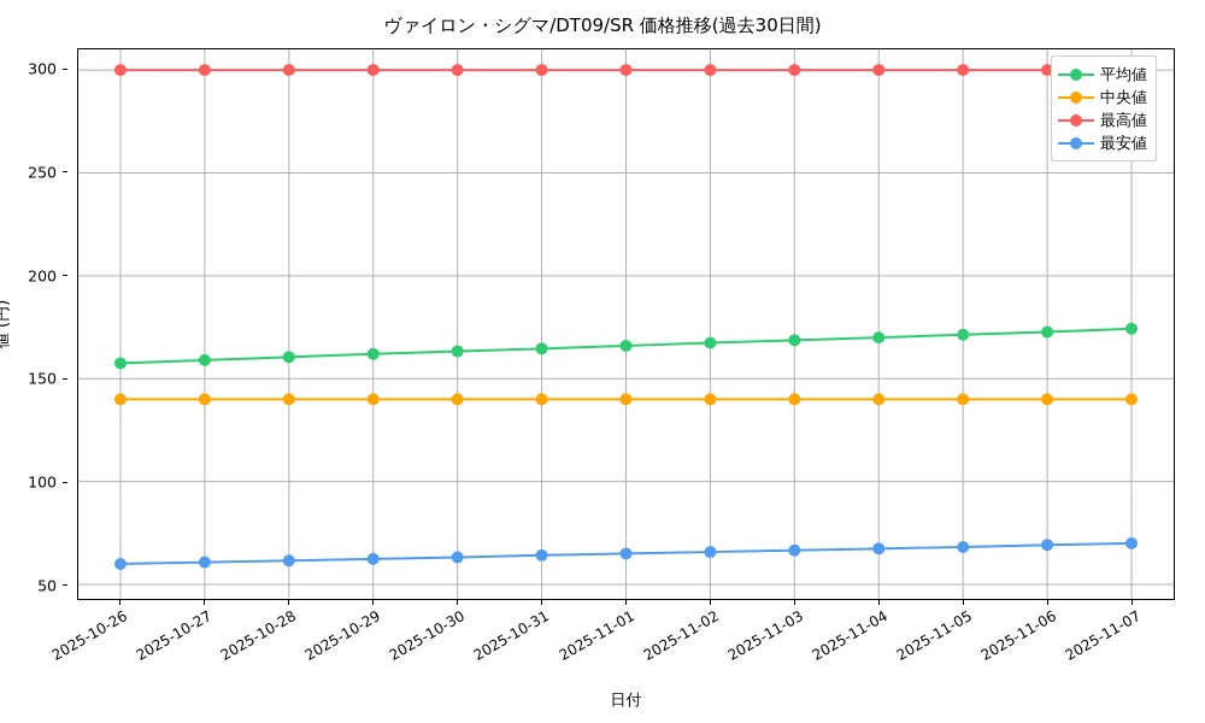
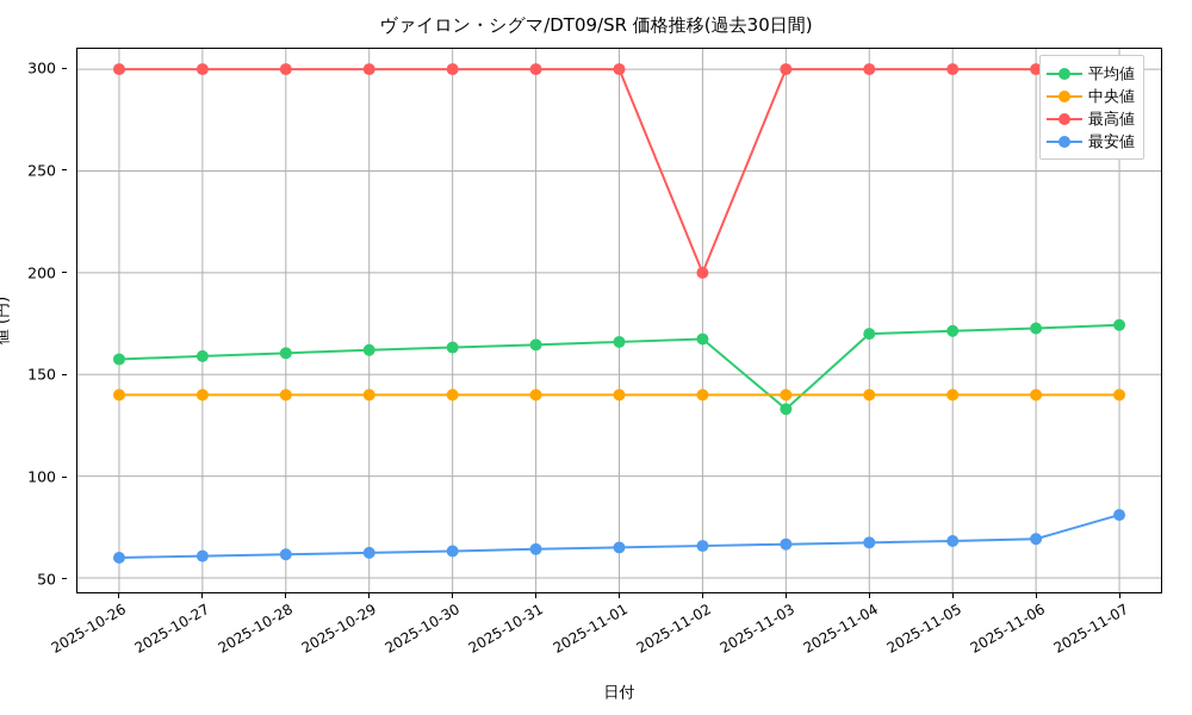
最高値/2025-11-02: 300 -> 200
平均値/2025-11-03: 169 -> 133
最安値/2025-11-07: 70 -> 81
